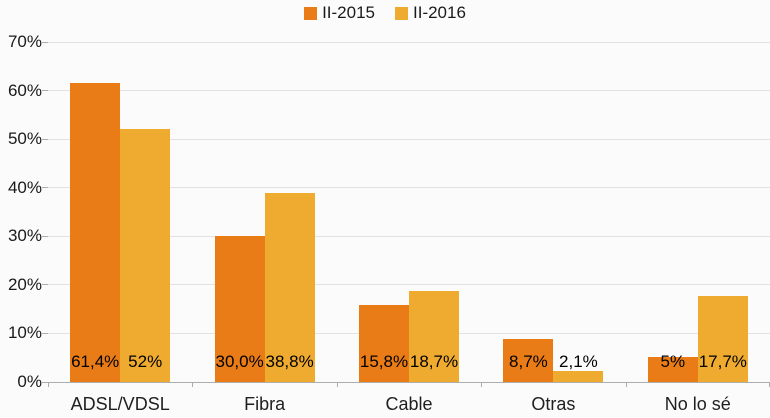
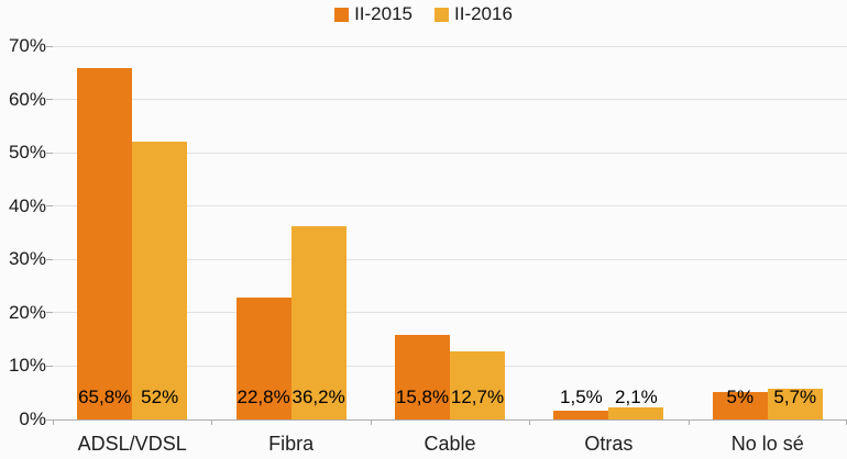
II-2015/ADSL/VDSL: 61,4% -> 65,8%
II-2015/Fibra: 30,0% -> 22,8%
II-2016/Fibra: 38,8% -> 36,2%
II-2016/Cable: 18,7% -> 12,7%
II-2015/Otras: 8,7% -> 1,5%
II-2016/No lo sé: 17,7% -> 5,7%
